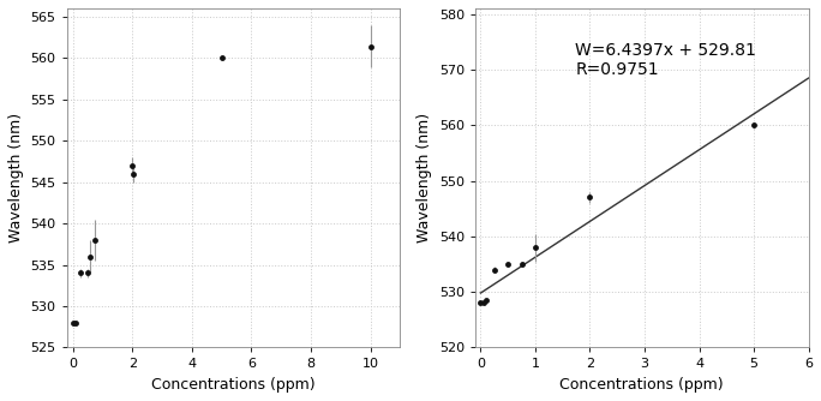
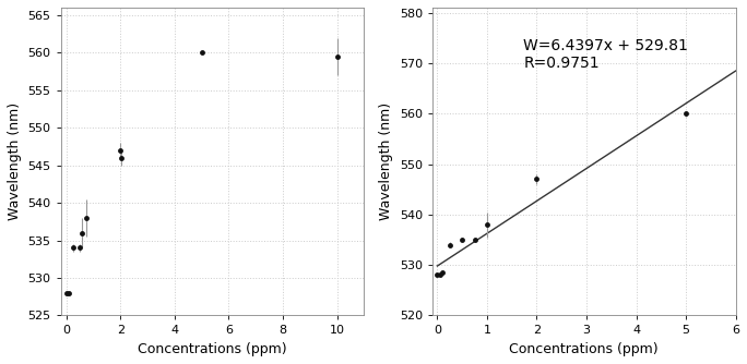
10: 561.4 -> 559.5
